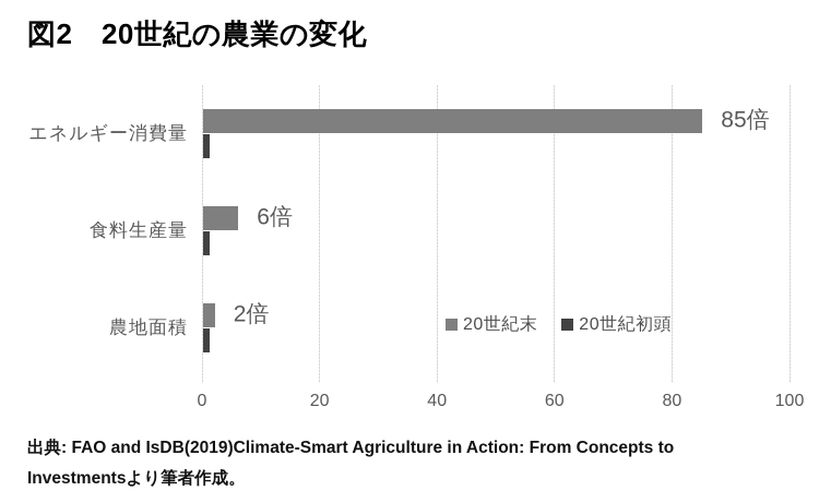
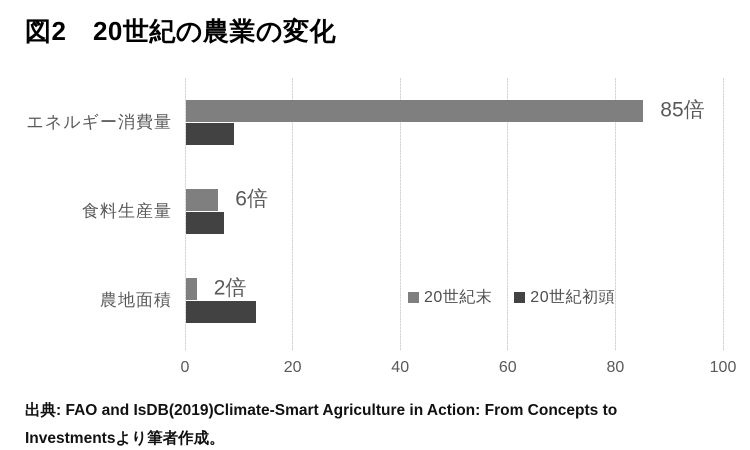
20世紀初頭/エネルギー消費量: 1 -> 9
20世紀初頭/食料生産量: 1 -> 7
20世紀初頭/農地面積: 1 -> 13
